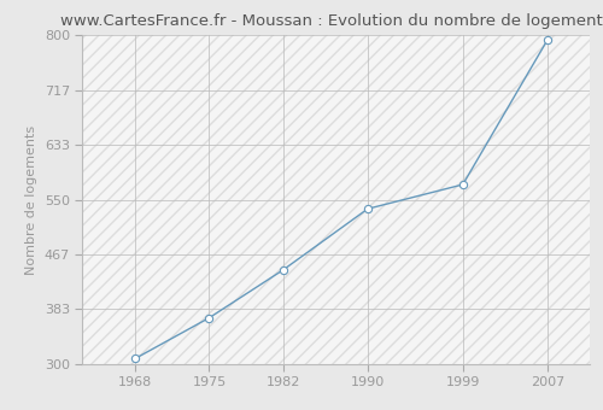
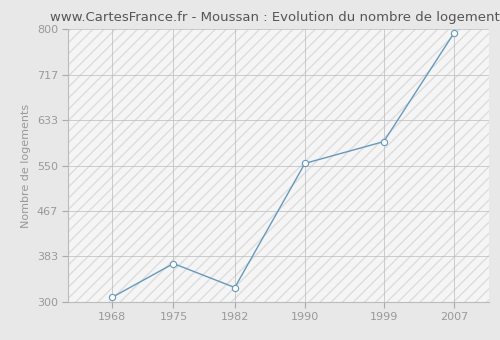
1982: 443 -> 326
1990: 536 -> 554
1999: 573 -> 594
